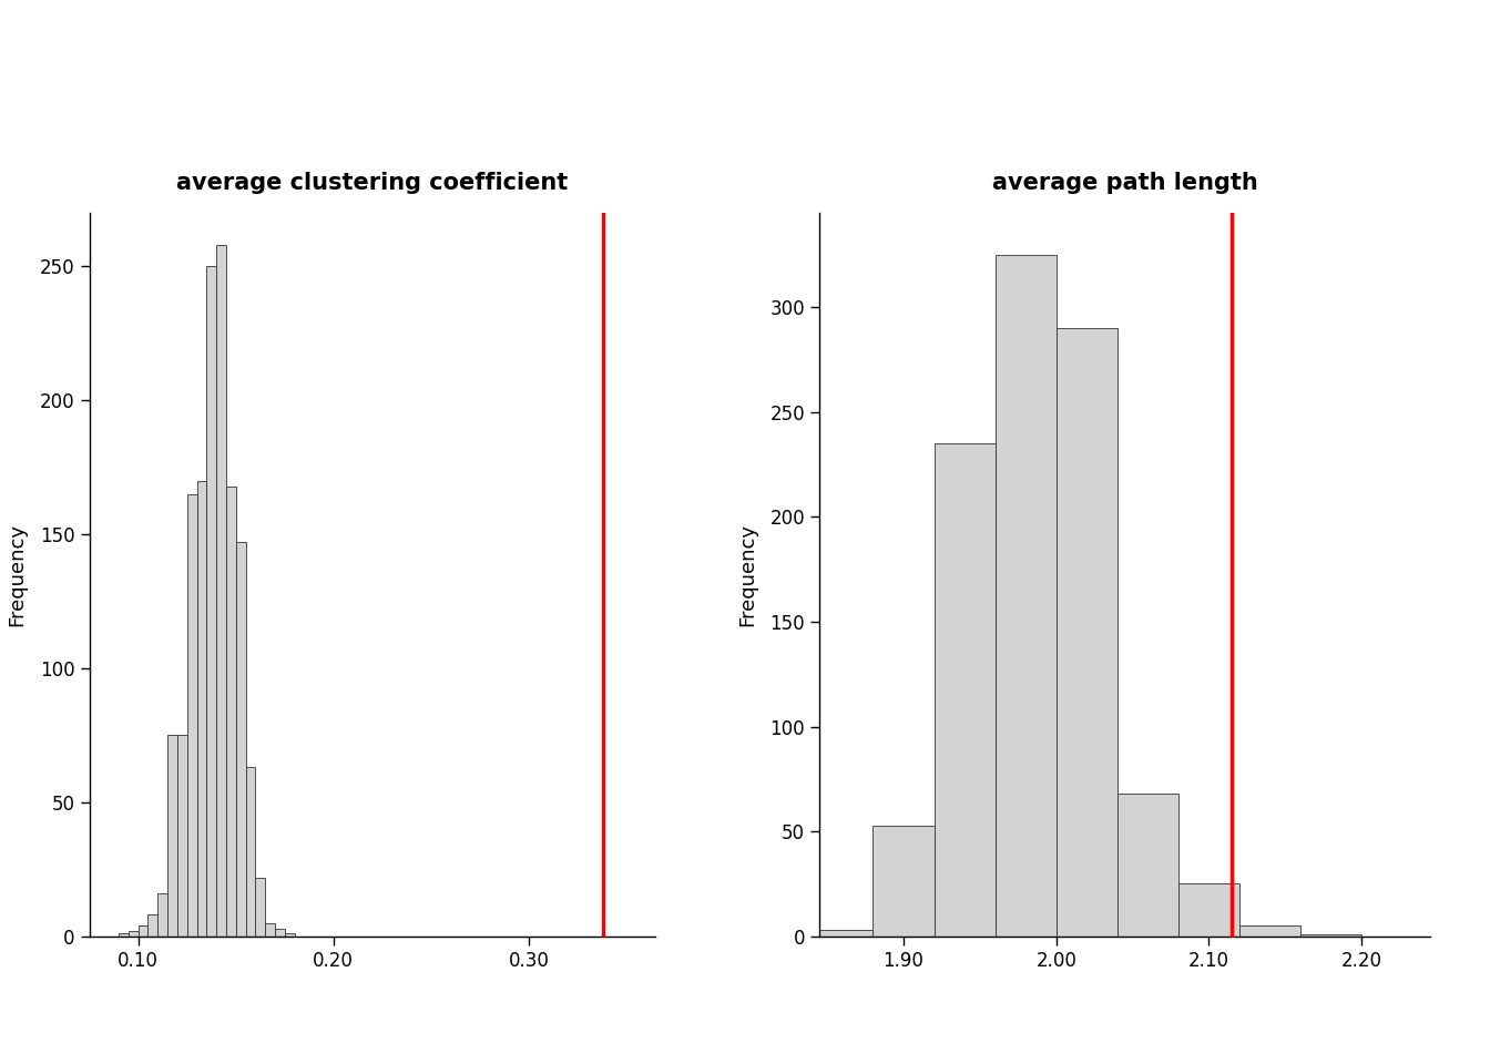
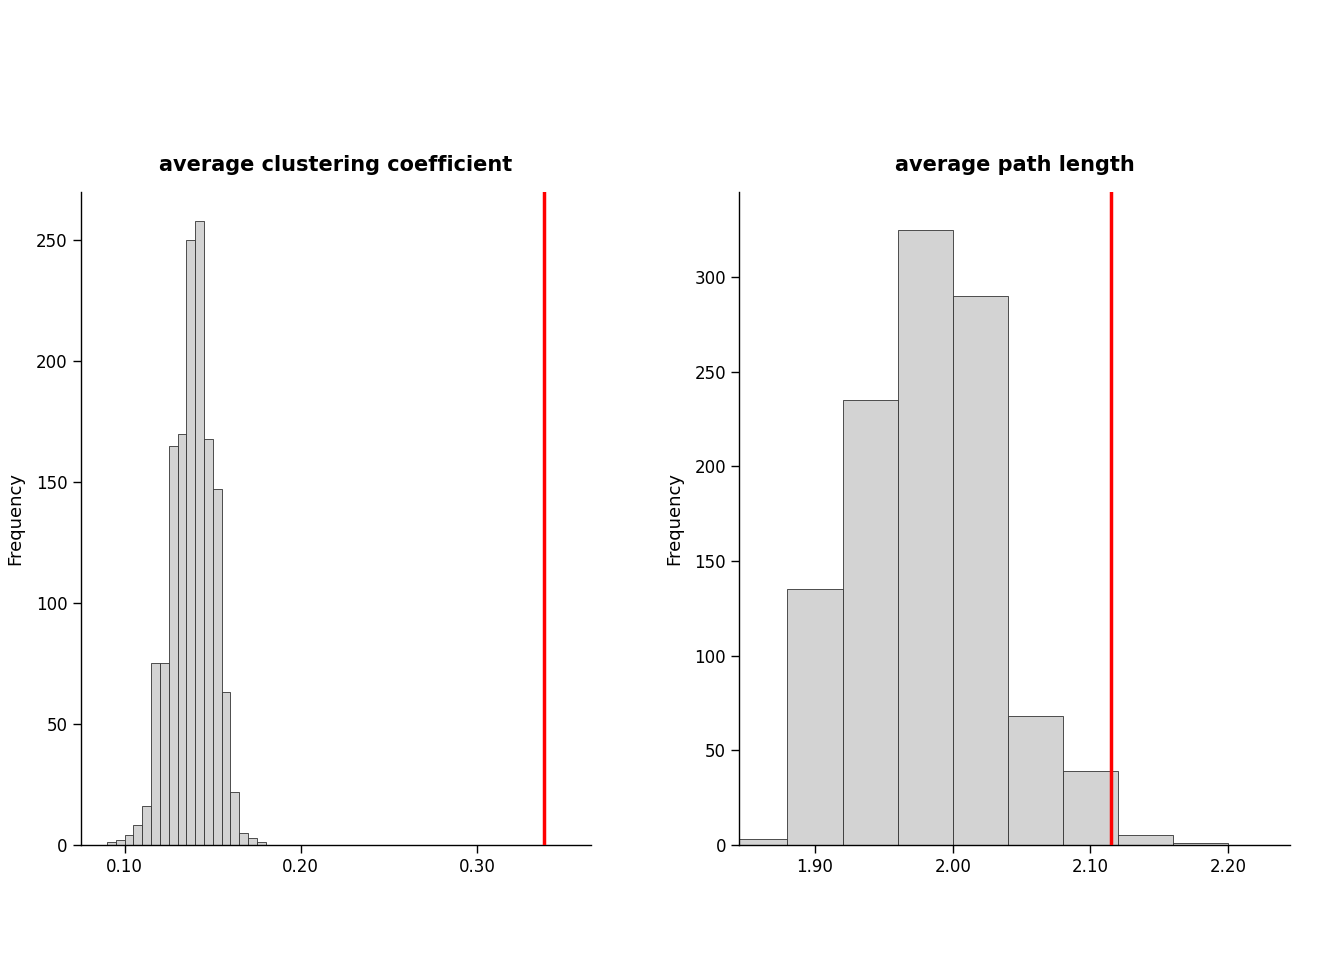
average path length/1.90: 53 -> 135
average path length/2.10: 25 -> 39
